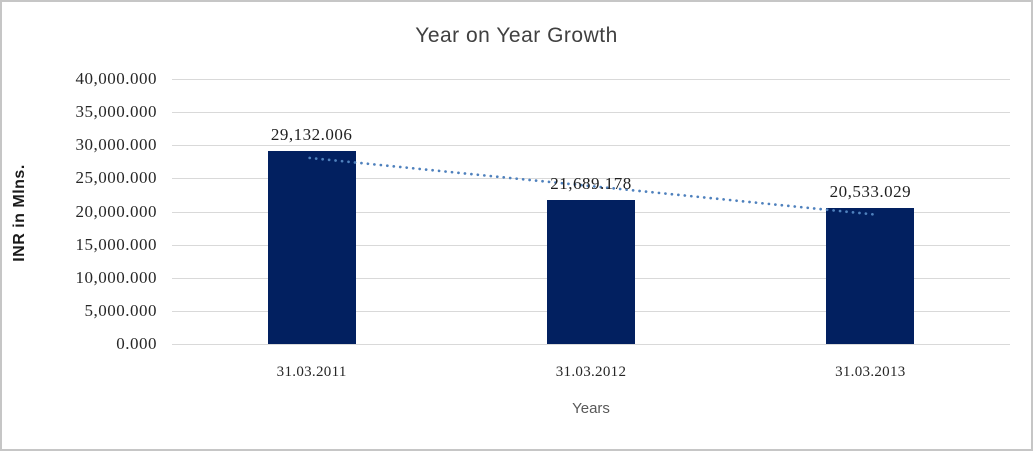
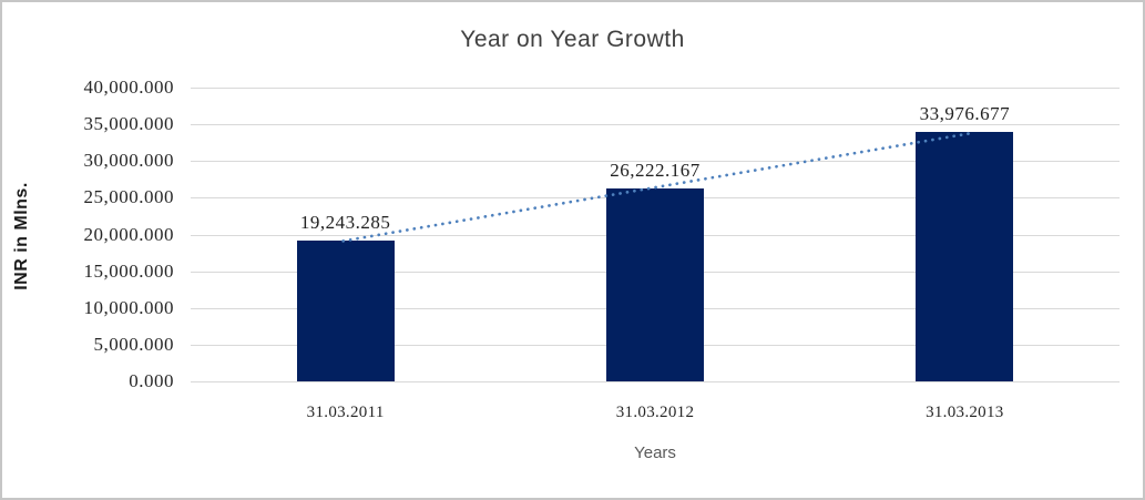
31.03.2011: 29,132.006 -> 19,243.285
31.03.2012: 21,689.178 -> 26,222.167
31.03.2013: 20,533.029 -> 33,976.677
